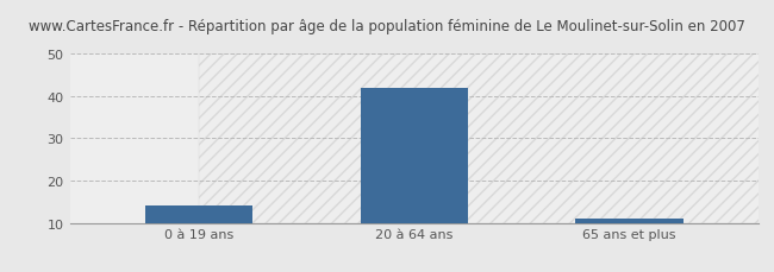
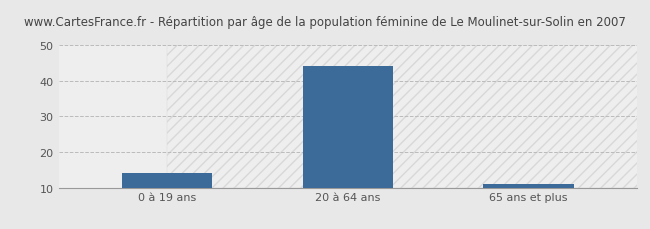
20 à 64 ans: 42 -> 44
